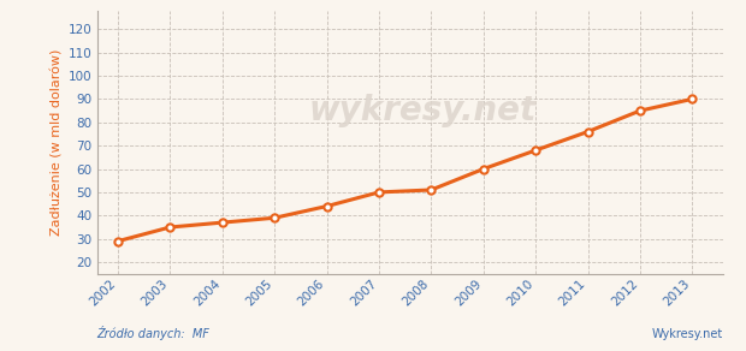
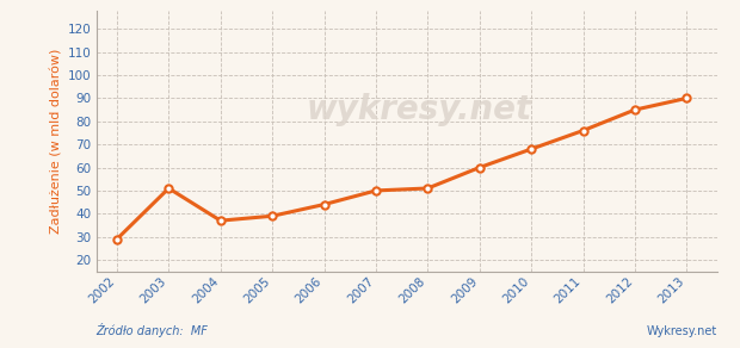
2003: 35 -> 51
